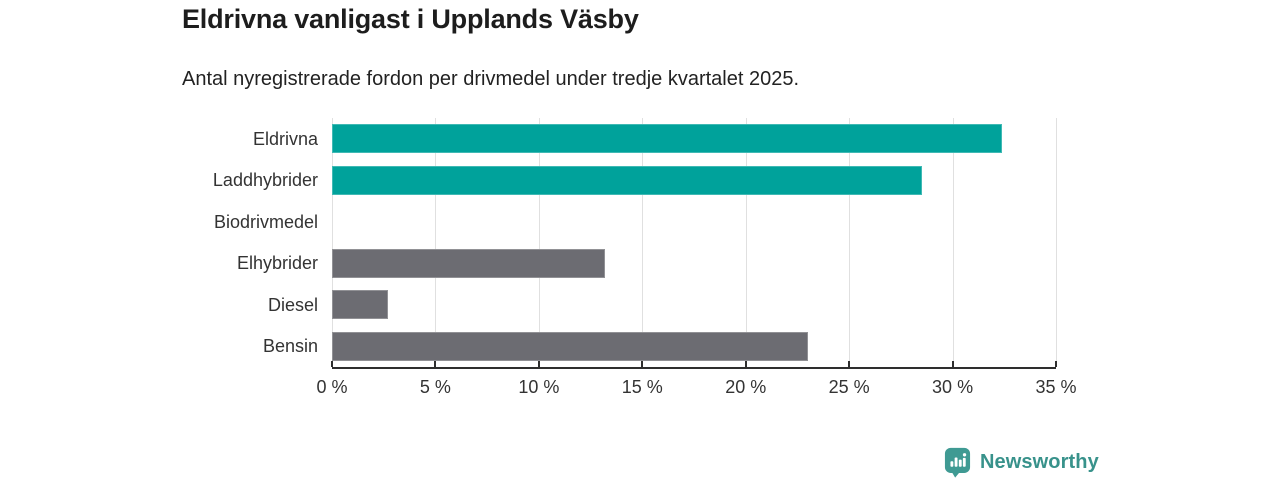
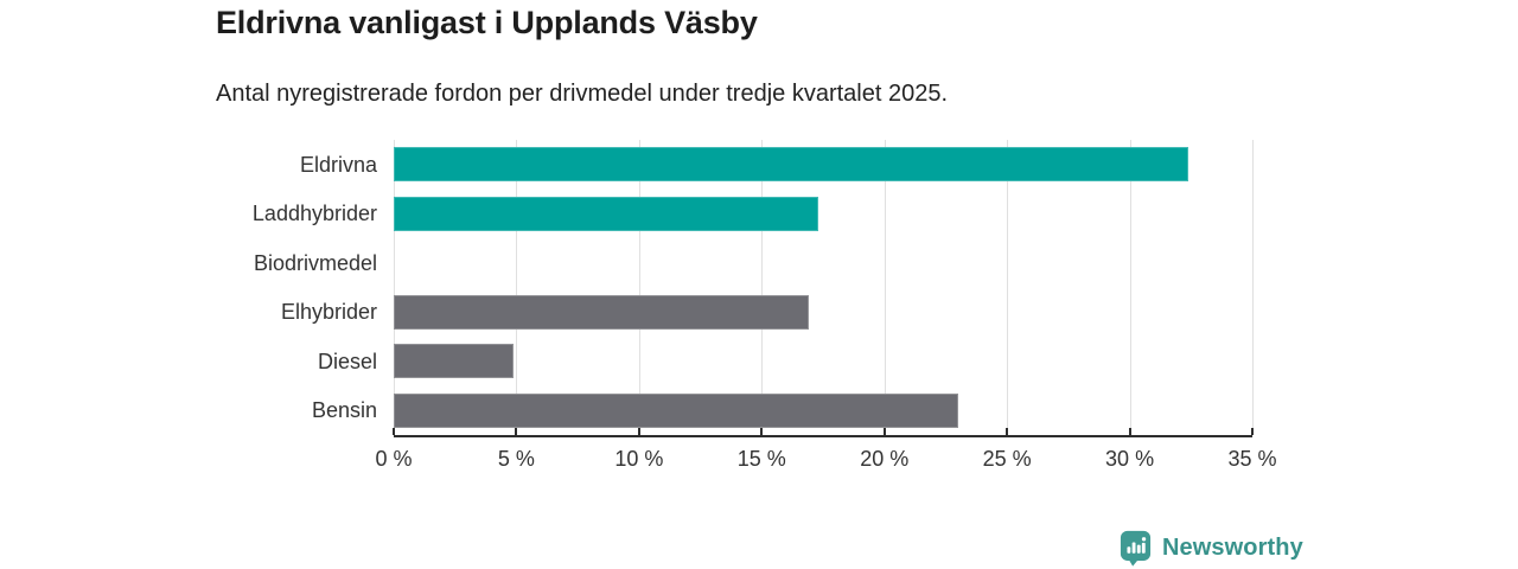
Laddhybrider: 28.5% -> 17.3%
Elhybrider: 13.2% -> 16.9%
Diesel: 2.7% -> 4.9%
